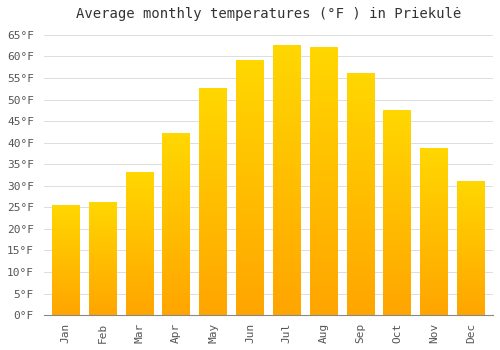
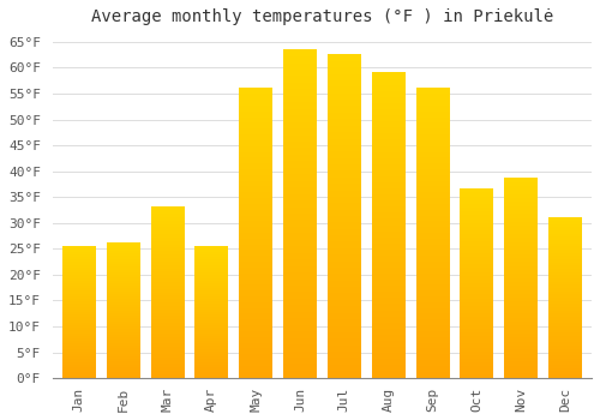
Apr: 42.0°F -> 25.5°F
May: 52.5°F -> 56.0°F
Jun: 59.0°F -> 63.5°F
Aug: 62.0°F -> 59.0°F
Oct: 47.5°F -> 36.5°F
